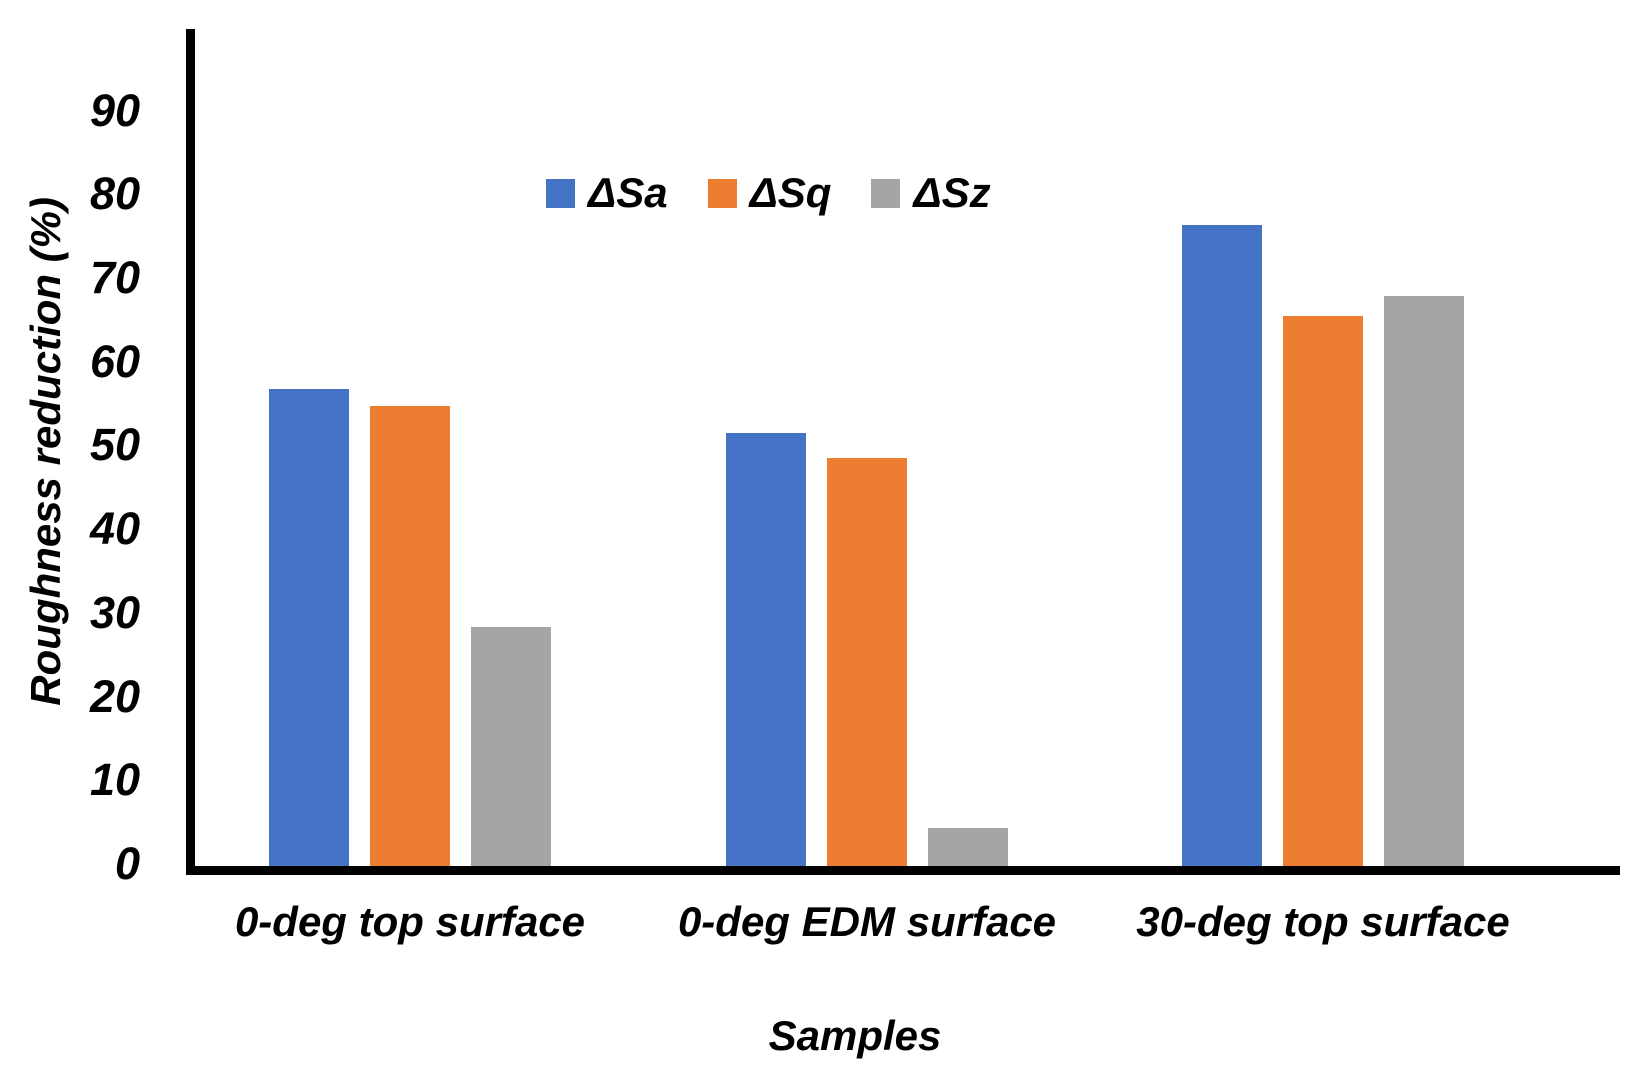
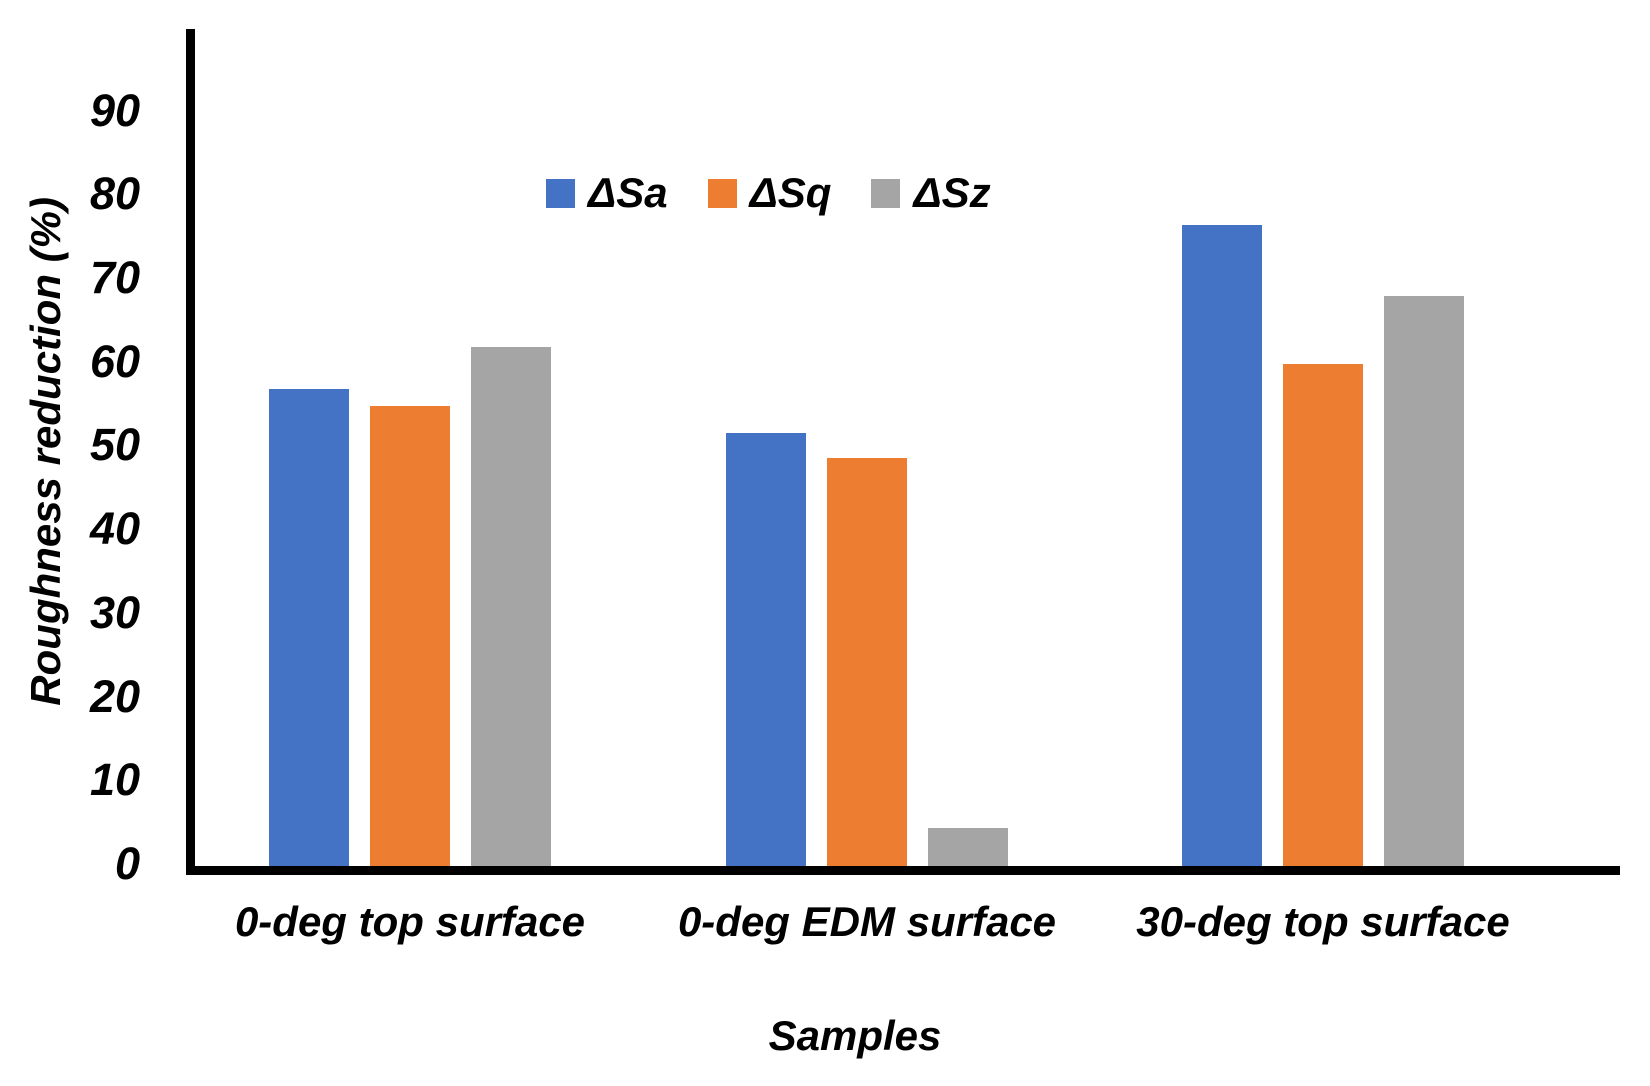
ΔSz/0-deg top surface: 29 -> 62
ΔSq/30-deg top surface: 66 -> 60
